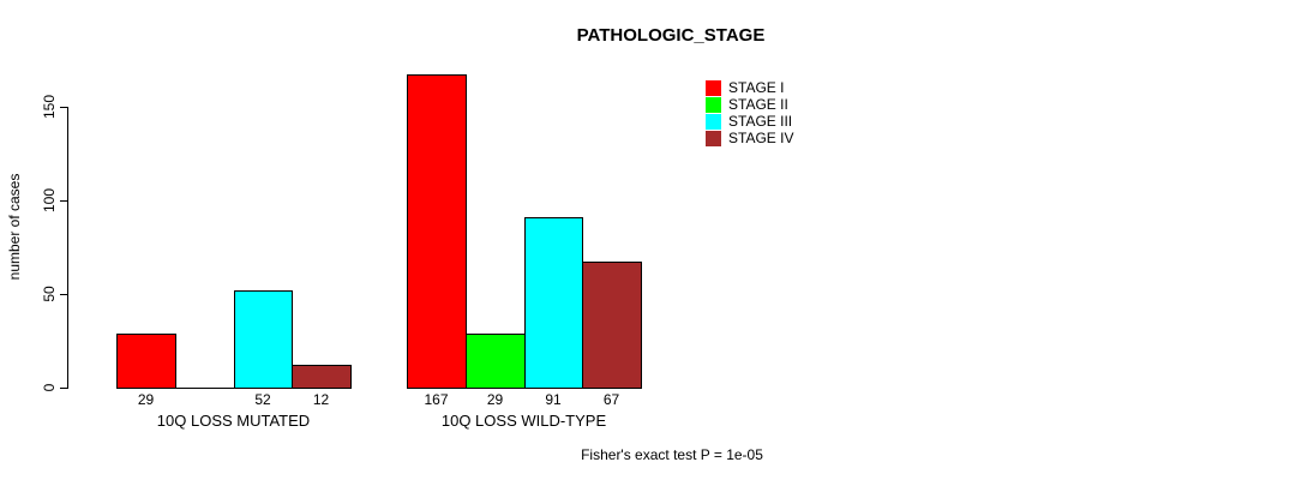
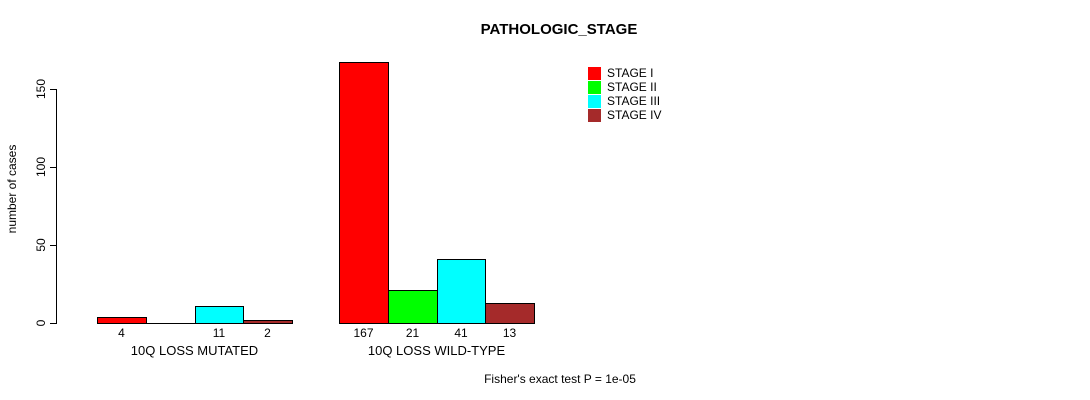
STAGE I/10Q LOSS MUTATED: 29 -> 4
STAGE III/10Q LOSS MUTATED: 52 -> 11
STAGE IV/10Q LOSS MUTATED: 12 -> 2
STAGE II/10Q LOSS WILD-TYPE: 29 -> 21
STAGE III/10Q LOSS WILD-TYPE: 91 -> 41
STAGE IV/10Q LOSS WILD-TYPE: 67 -> 13
